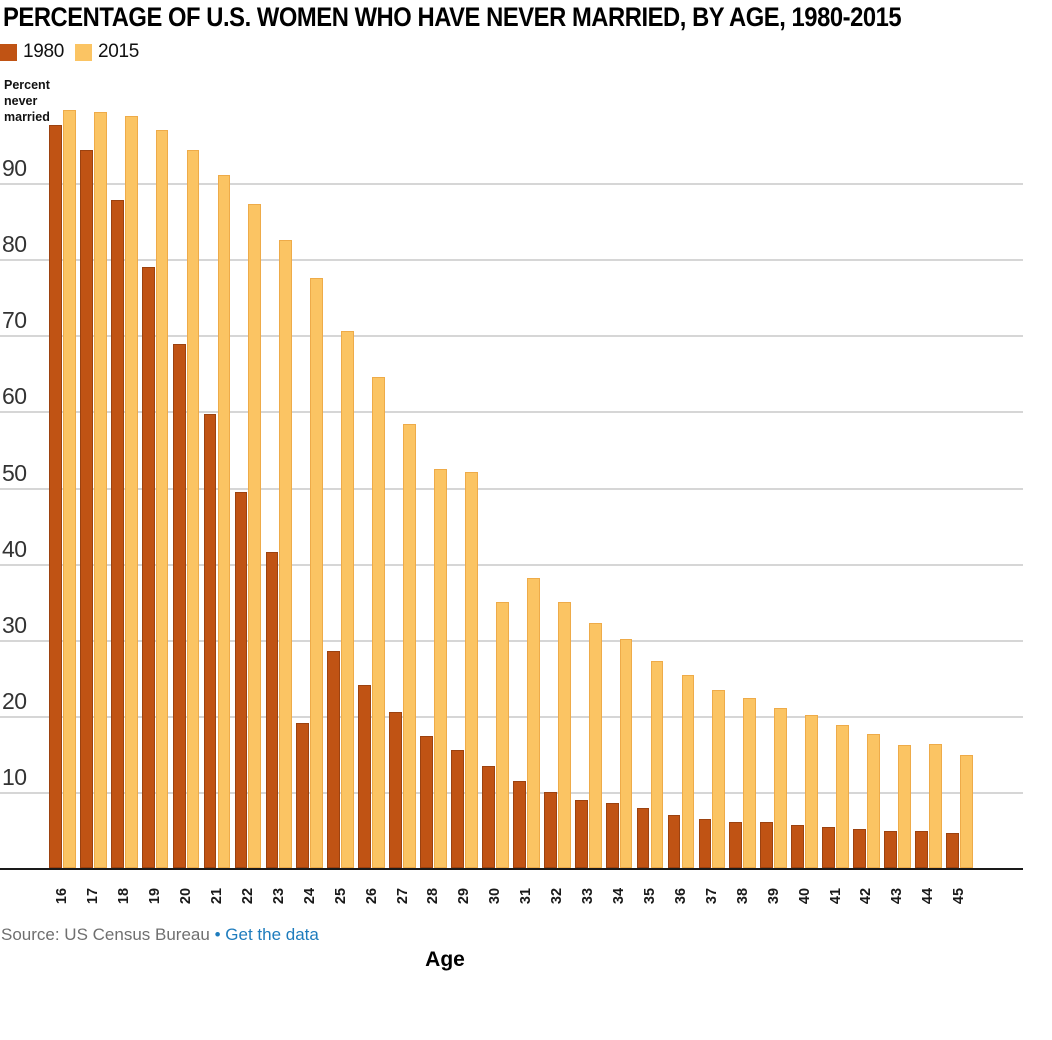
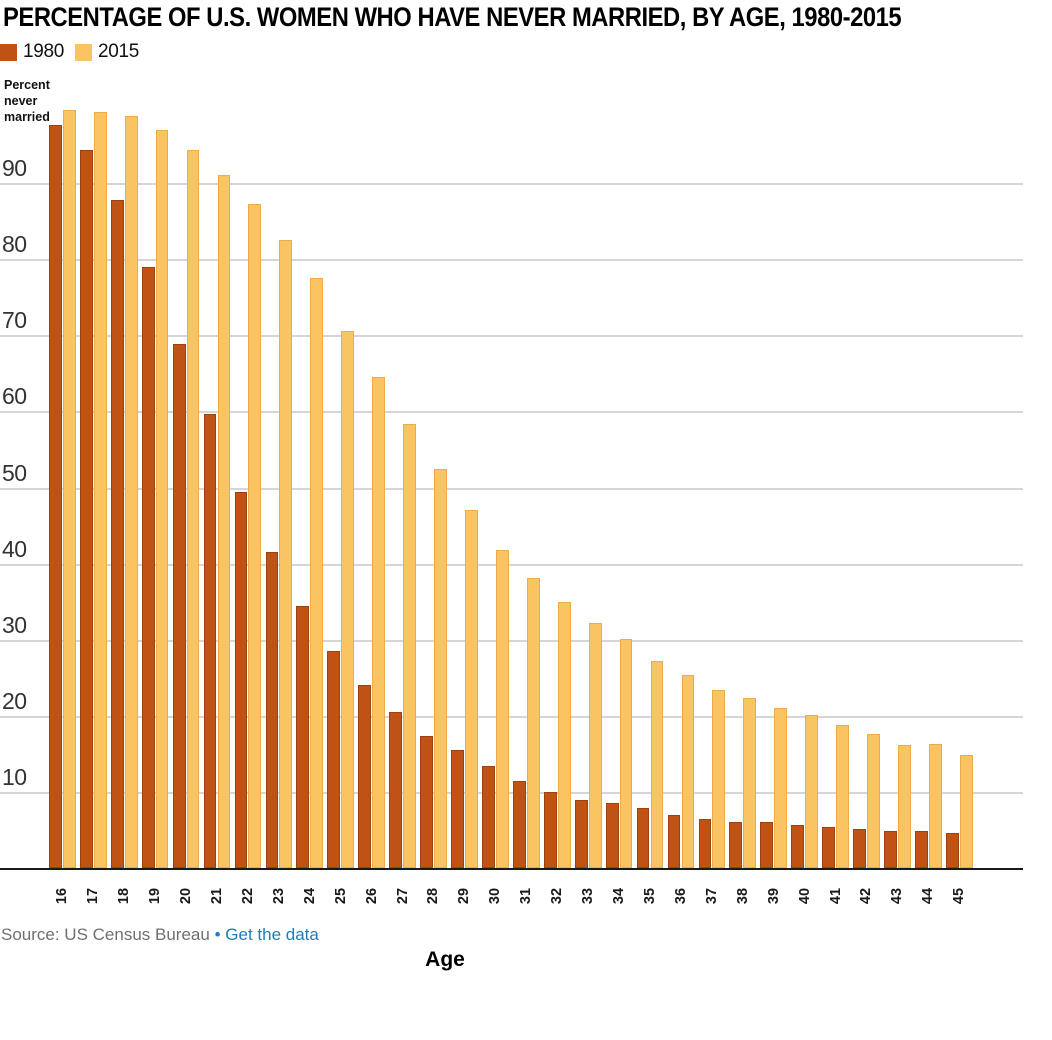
1980/24: 19 -> 34
2015/29: 52 -> 47
2015/30: 35 -> 42
